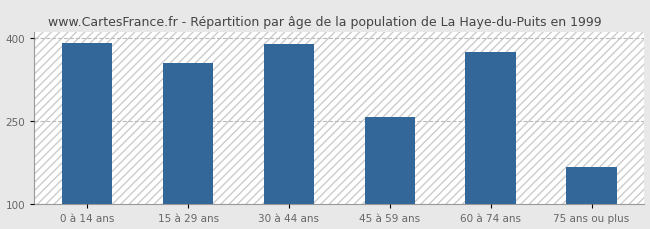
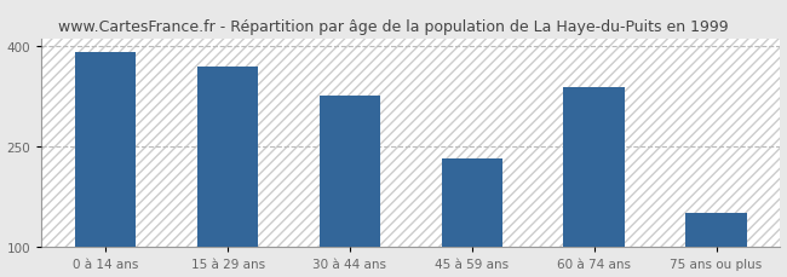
15 à 29 ans: 355 -> 368
30 à 44 ans: 388 -> 326
45 à 59 ans: 258 -> 232
60 à 74 ans: 375 -> 338
75 ans ou plus: 168 -> 152
